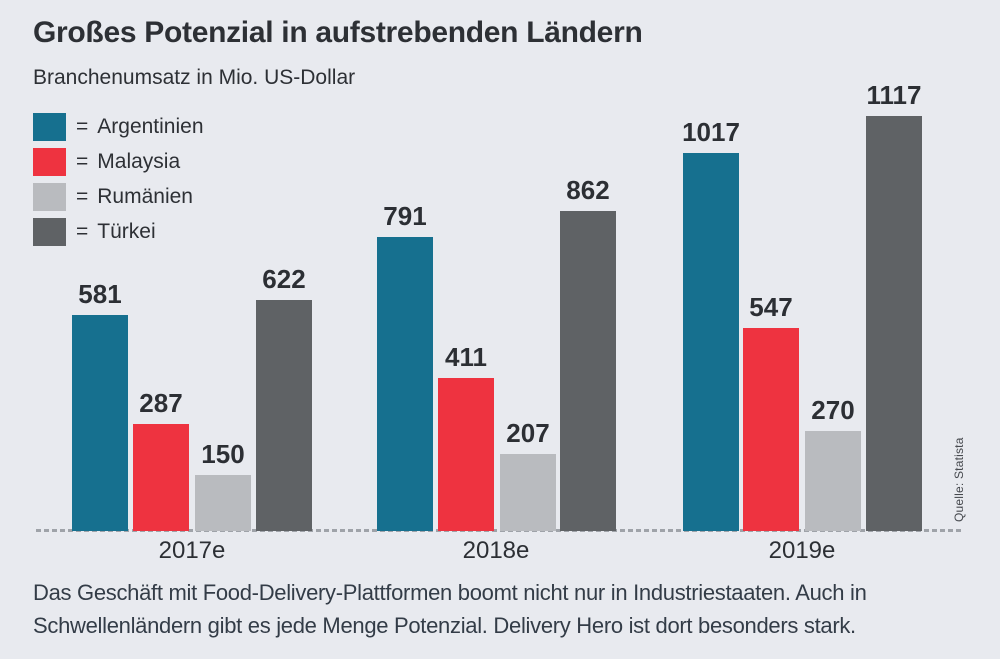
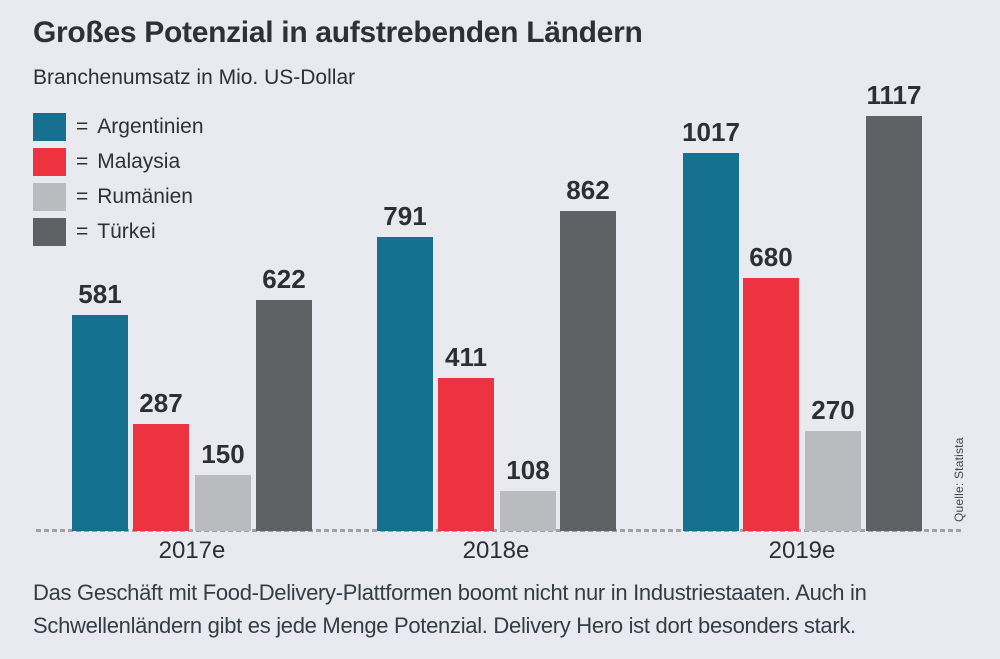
Rumänien/2018e: 207 -> 108
Malaysia/2019e: 547 -> 680
